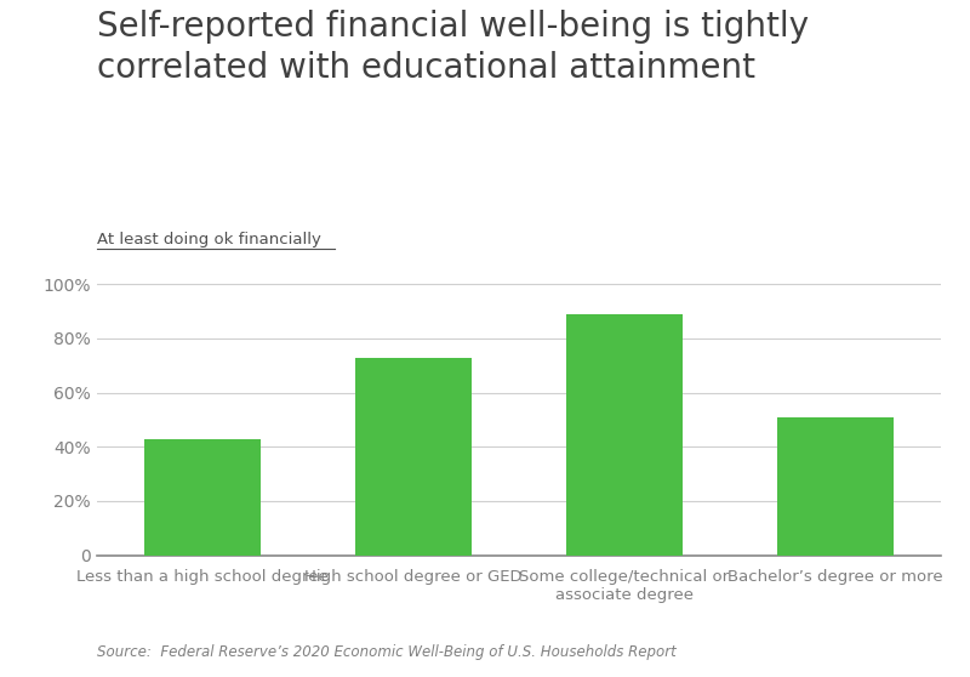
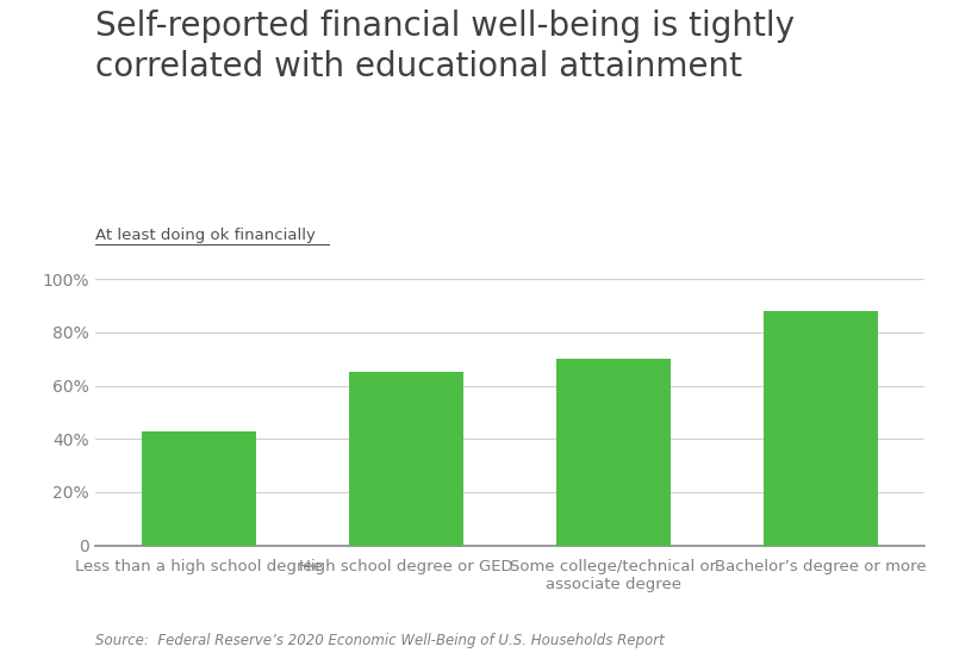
High school degree or GED: 73% -> 65%
Some college/technical or associate degree: 89% -> 70%
Bachelor’s degree or more: 51% -> 88%
